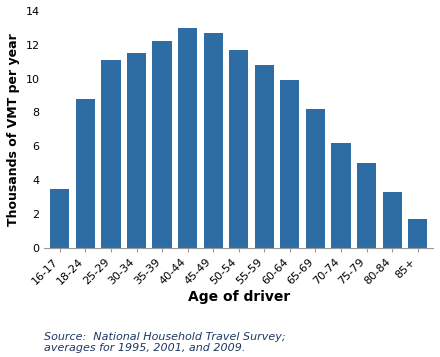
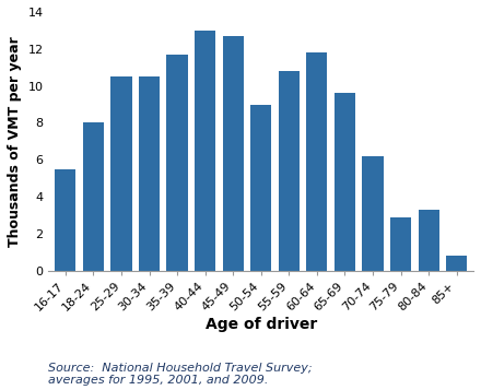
16-17: 3.5 -> 5.5
18-24: 8.8 -> 8.0
25-29: 11.1 -> 10.5
30-34: 11.5 -> 10.5
35-39: 12.2 -> 11.7
50-54: 11.7 -> 9.0
60-64: 9.9 -> 11.8
65-69: 8.2 -> 9.6
75-79: 5.0 -> 2.9
85+: 1.7 -> 0.8
